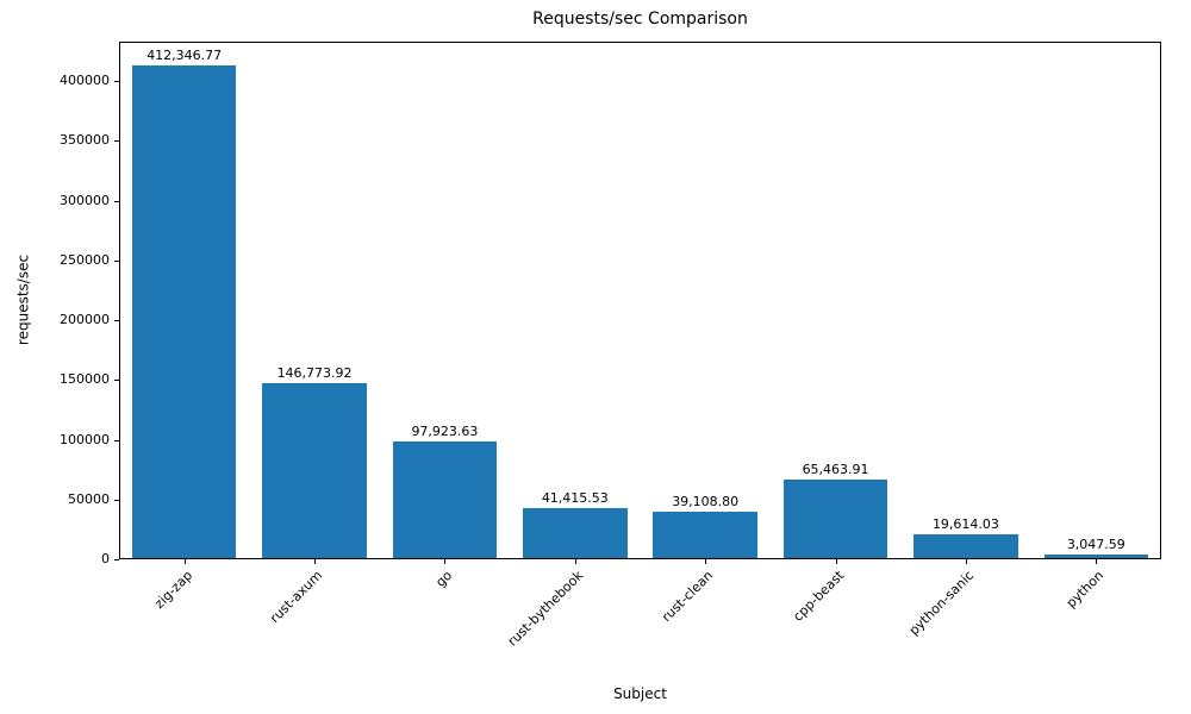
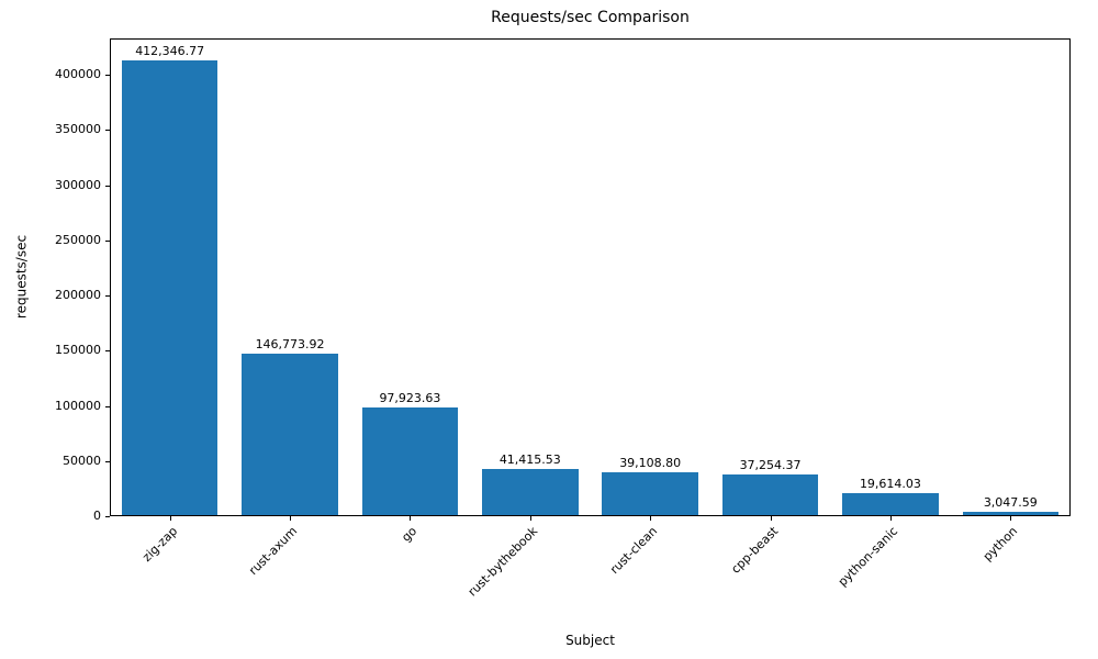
cpp-beast: 65,463.91 -> 37,254.37
